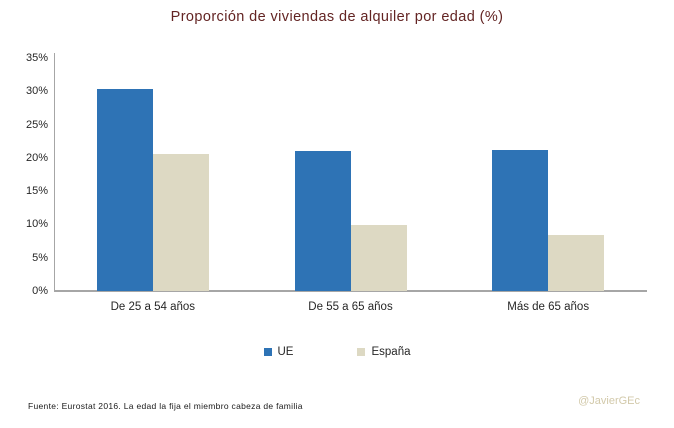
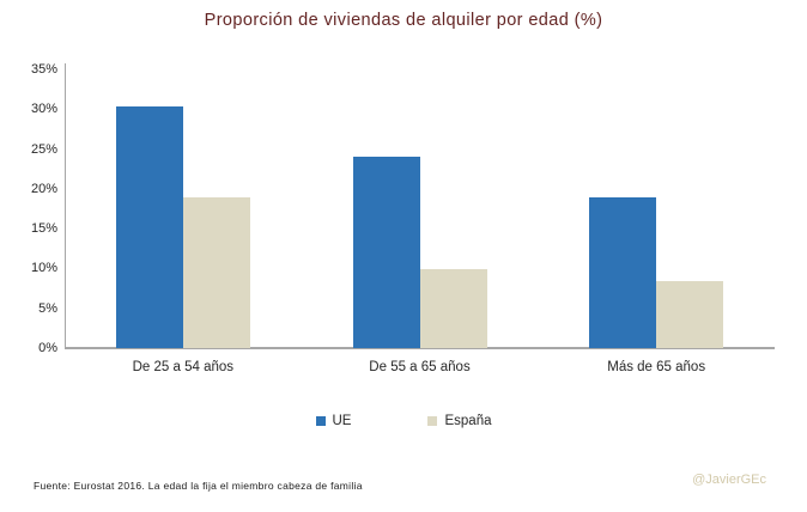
España/De 25 a 54 años: 21% -> 19%
UE/De 55 a 65 años: 21% -> 24%
UE/Más de 65 años: 21% -> 19%
